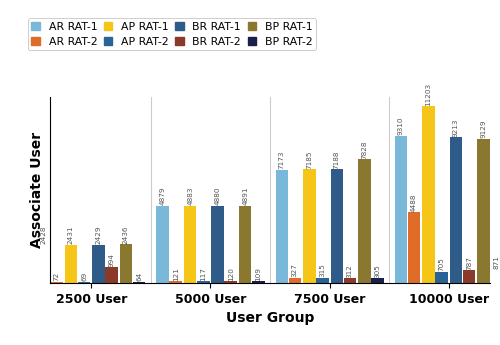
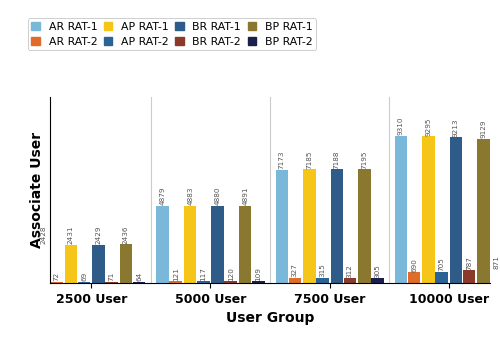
BR RAT-2/2500 User: 994 -> 71
BP RAT-1/7500 User: 7828 -> 7195
AR RAT-2/10000 User: 4488 -> 690
AP RAT-1/10000 User: 11203 -> 9295
